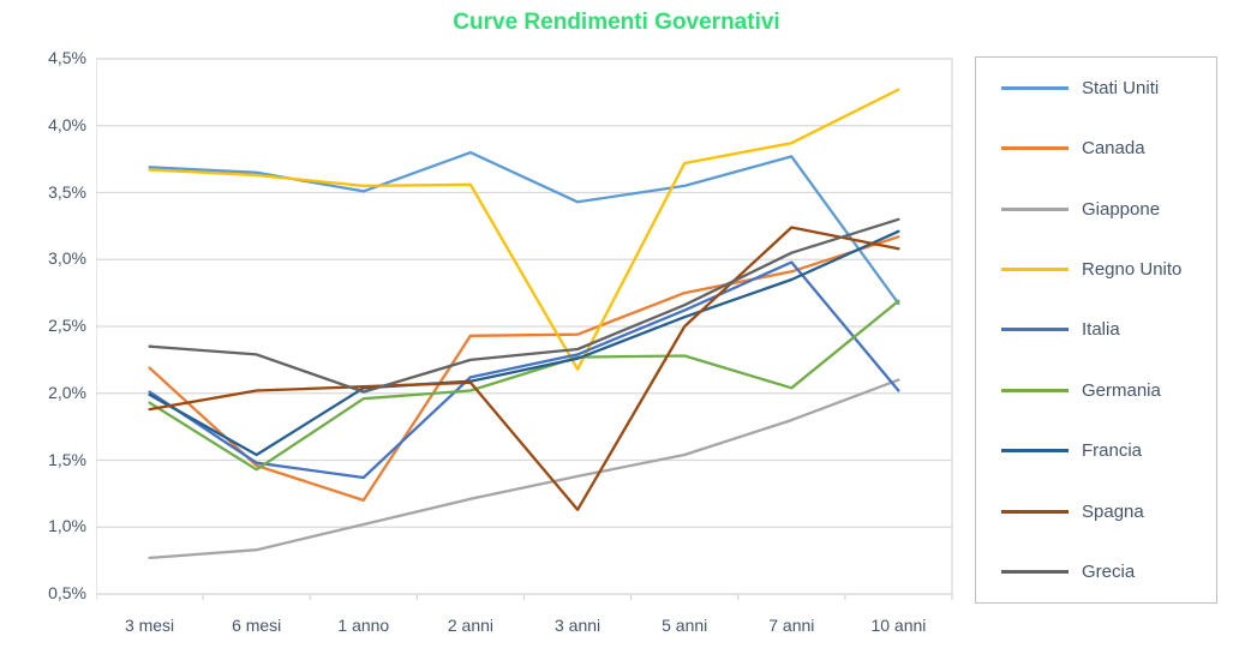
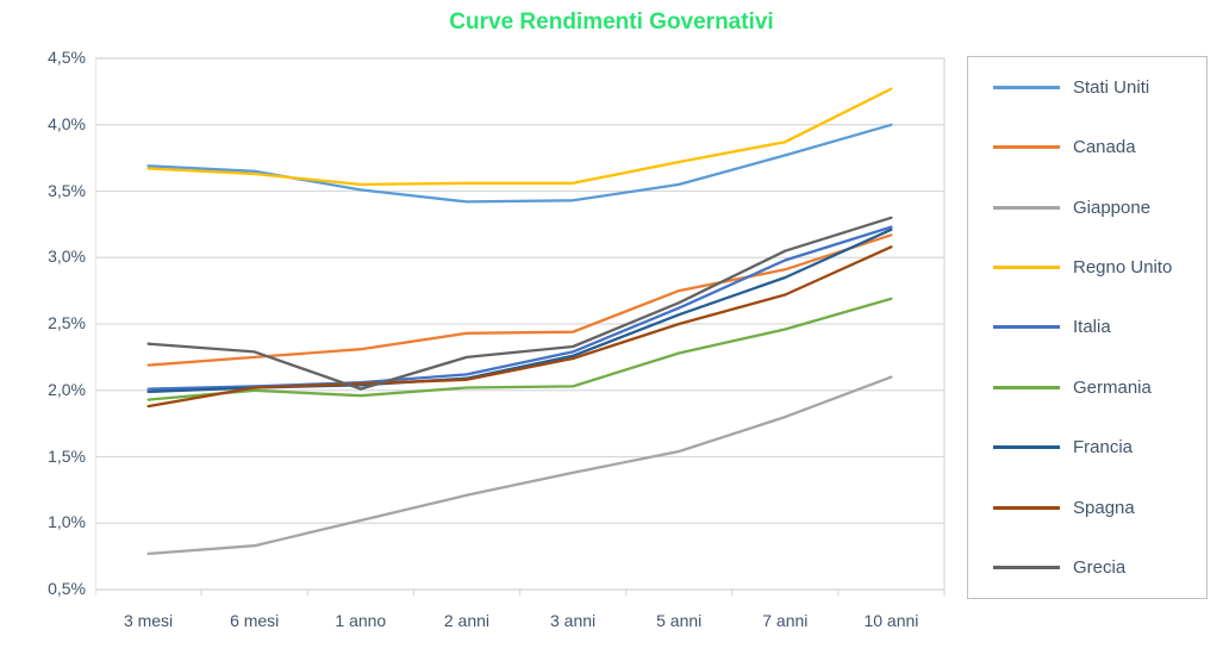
Canada/6 mesi: 1,46% -> 2,25%
Italia/6 mesi: 1,48% -> 2,03%
Germania/6 mesi: 1,43% -> 2,00%
Francia/6 mesi: 1,54% -> 2,02%
Canada/1 anno: 1,20% -> 2,31%
Italia/1 anno: 1,37% -> 2,06%
Stati Uniti/2 anni: 3,80% -> 3,42%
Regno Unito/3 anni: 2,18% -> 3,56%
Germania/3 anni: 2,27% -> 2,03%
Spagna/3 anni: 1,13% -> 2,24%
Germania/7 anni: 2,04% -> 2,46%
Spagna/7 anni: 3,24% -> 2,72%
Stati Uniti/10 anni: 2,67% -> 4,00%
Italia/10 anni: 2,02% -> 3,23%
